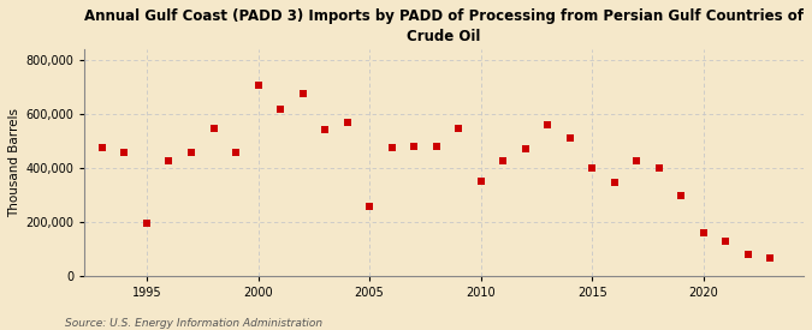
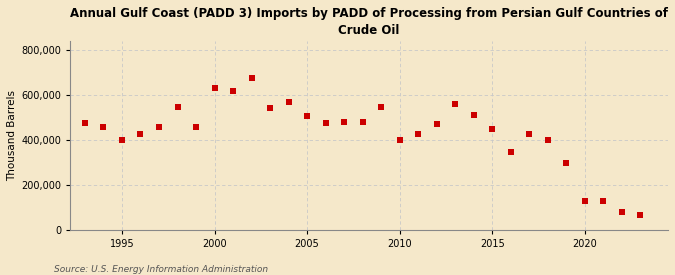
1995: 195,000 -> 400,000
2000: 705,000 -> 630,000
2005: 255,000 -> 505,000
2010: 350,000 -> 400,000
2015: 400,000 -> 450,000
2020: 160,000 -> 130,000
